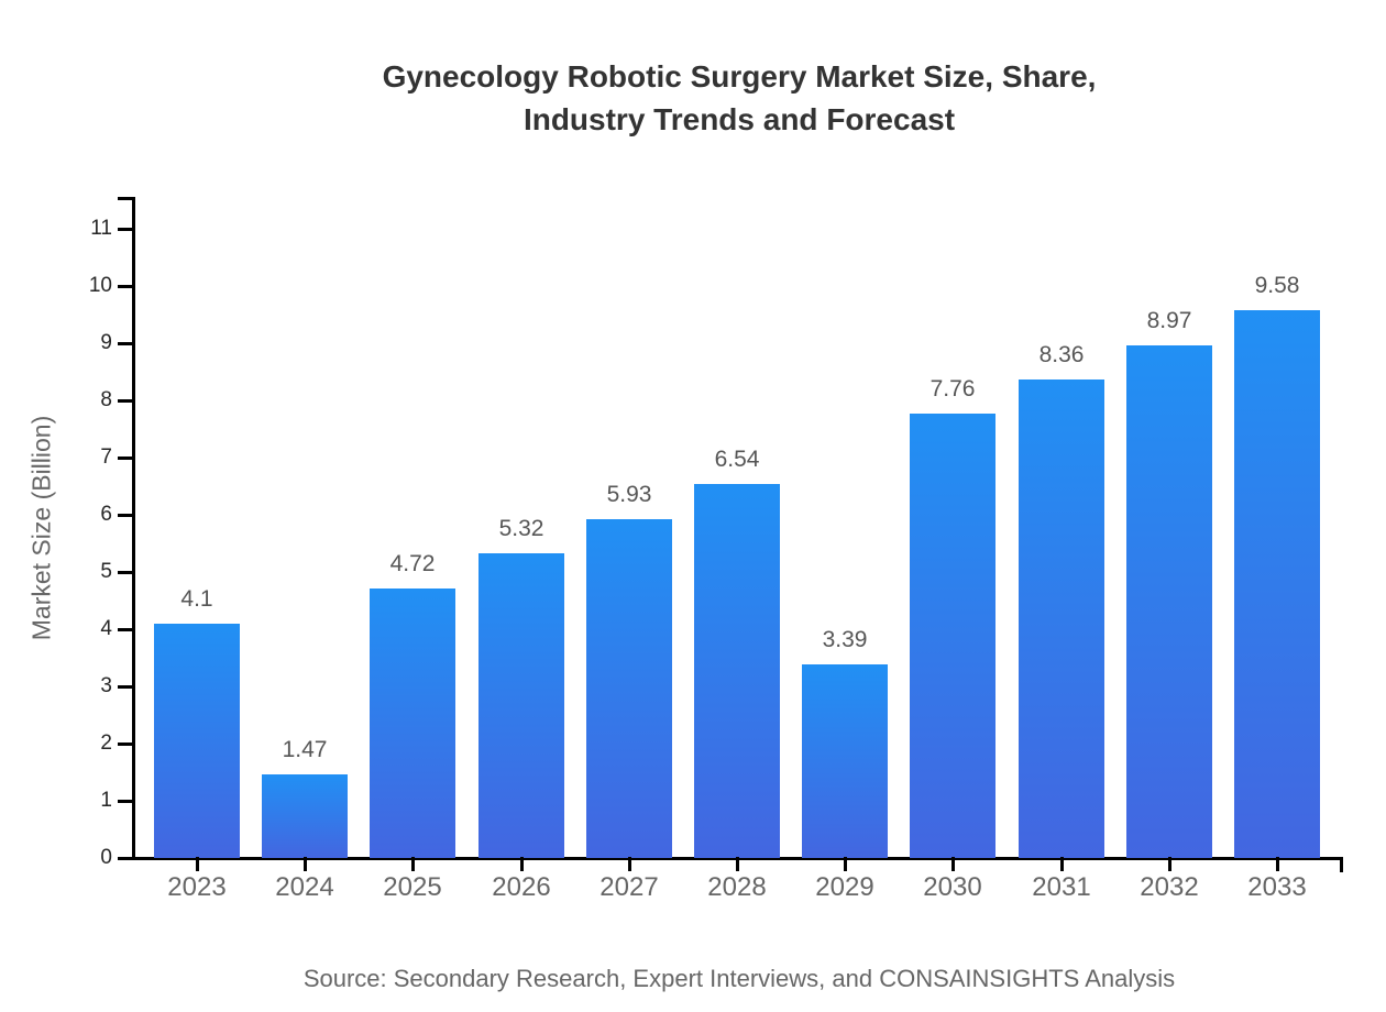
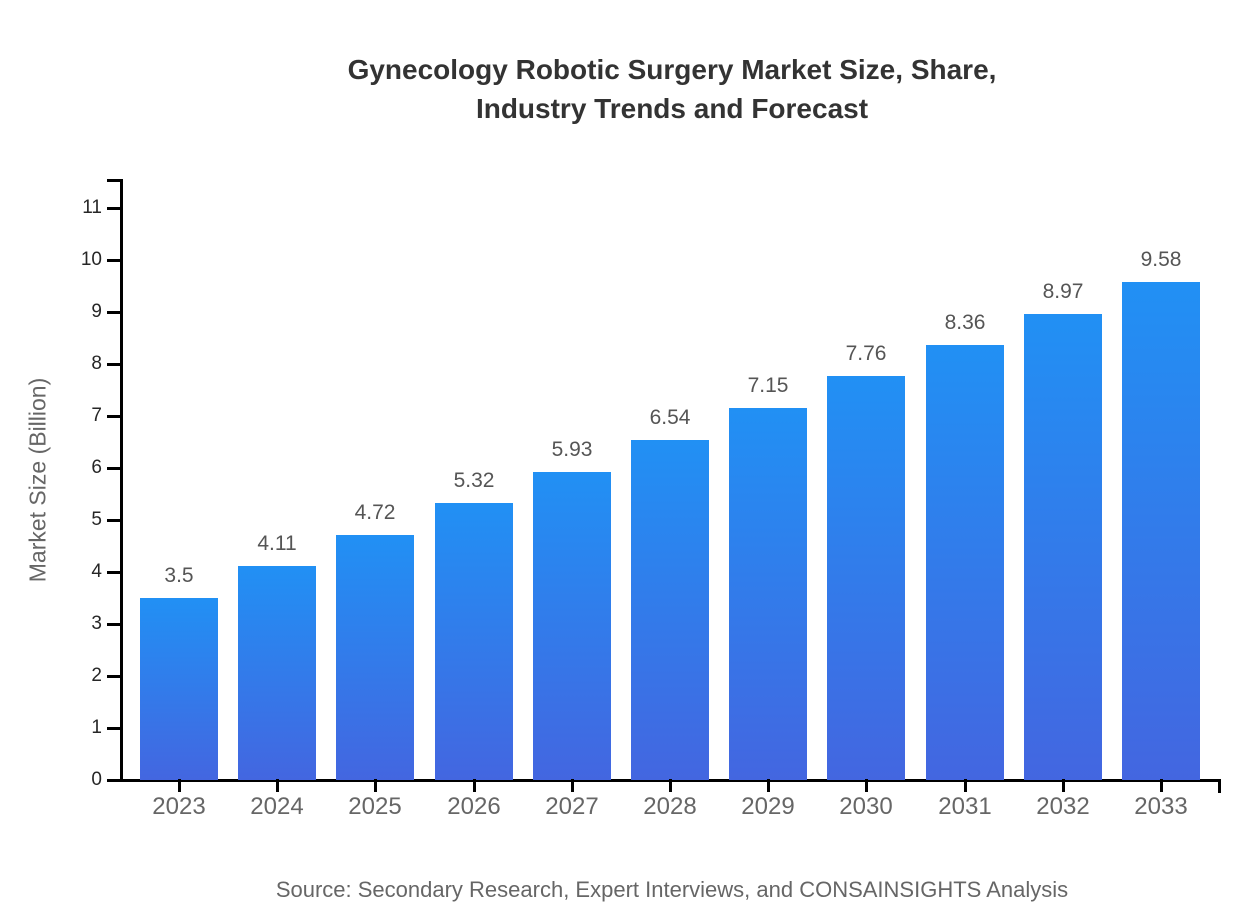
2023: 4.1 -> 3.5
2024: 1.47 -> 4.11
2029: 3.39 -> 7.15
